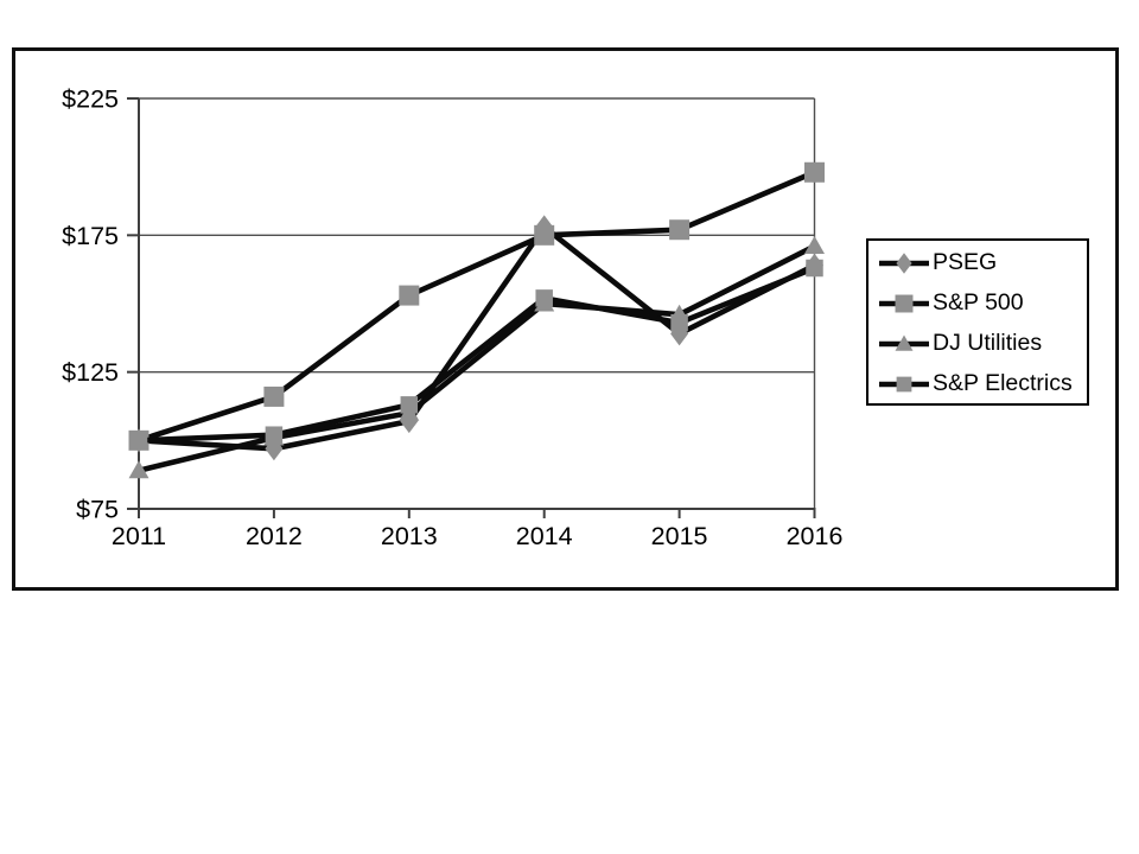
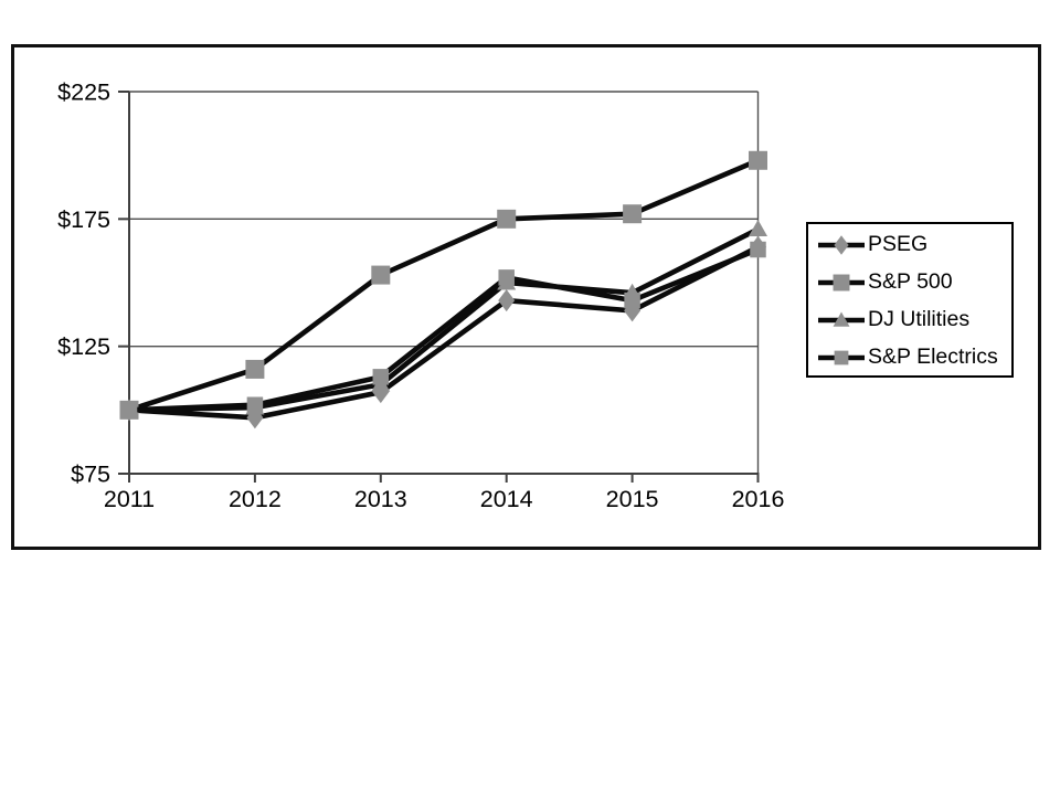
DJ Utilities/2011: $89 -> $100
PSEG/2014: $178 -> $143
